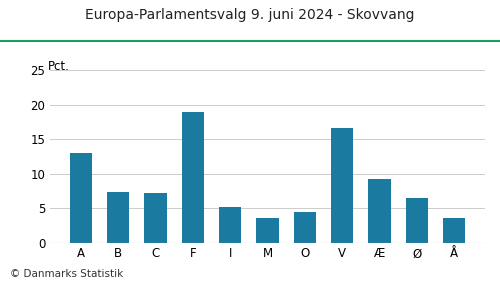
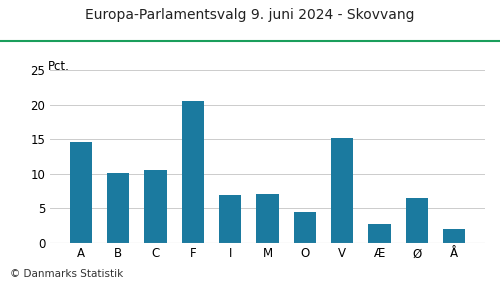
A: 13.0 -> 14.6
B: 7.4 -> 10.1
C: 7.2 -> 10.5
F: 19.0 -> 20.6
I: 5.2 -> 6.9
M: 3.6 -> 7.0
V: 16.6 -> 15.1
Æ: 9.2 -> 2.7
Å: 3.6 -> 2.0
